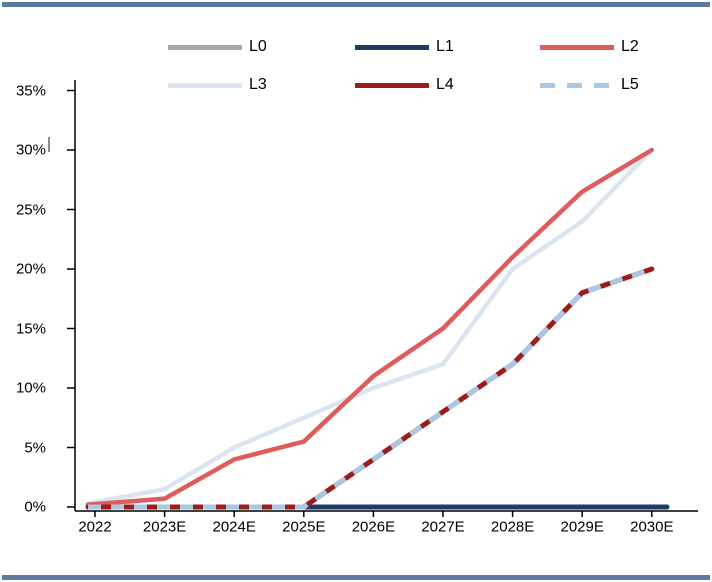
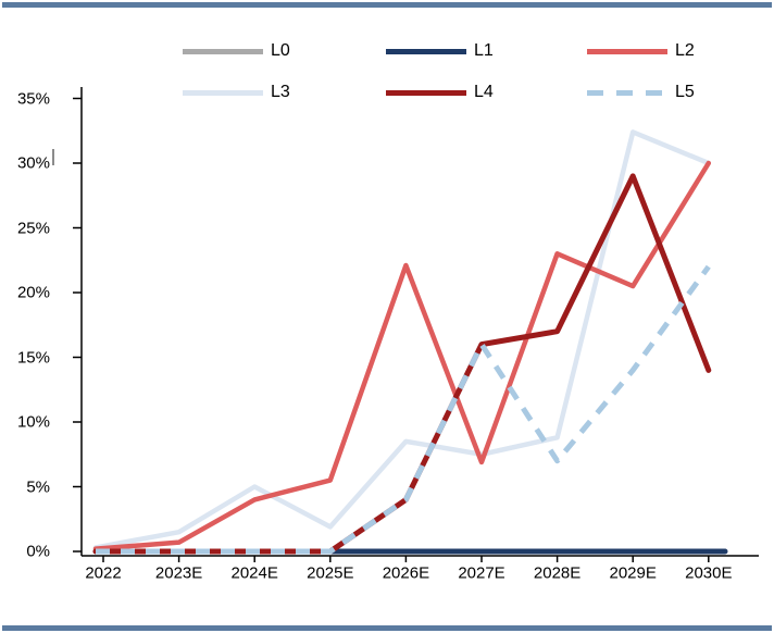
L3/2025E: 7.5% -> 1.9%
L2/2026E: 11.0% -> 22.1%
L3/2026E: 10.0% -> 8.5%
L2/2027E: 15.0% -> 6.9%
L3/2027E: 12.0% -> 7.5%
L4/2027E: 8% -> 16%
L5/2027E: 8% -> 16%
L2/2028E: 21.0% -> 23.0%
L3/2028E: 20.0% -> 8.8%
L4/2028E: 12% -> 17%
L5/2028E: 12% -> 7%
L2/2029E: 26.5% -> 20.5%
L3/2029E: 24.0% -> 32.4%
L4/2029E: 18% -> 29%
L5/2029E: 18% -> 14%
L4/2030E: 20% -> 14%
L5/2030E: 20% -> 22%
